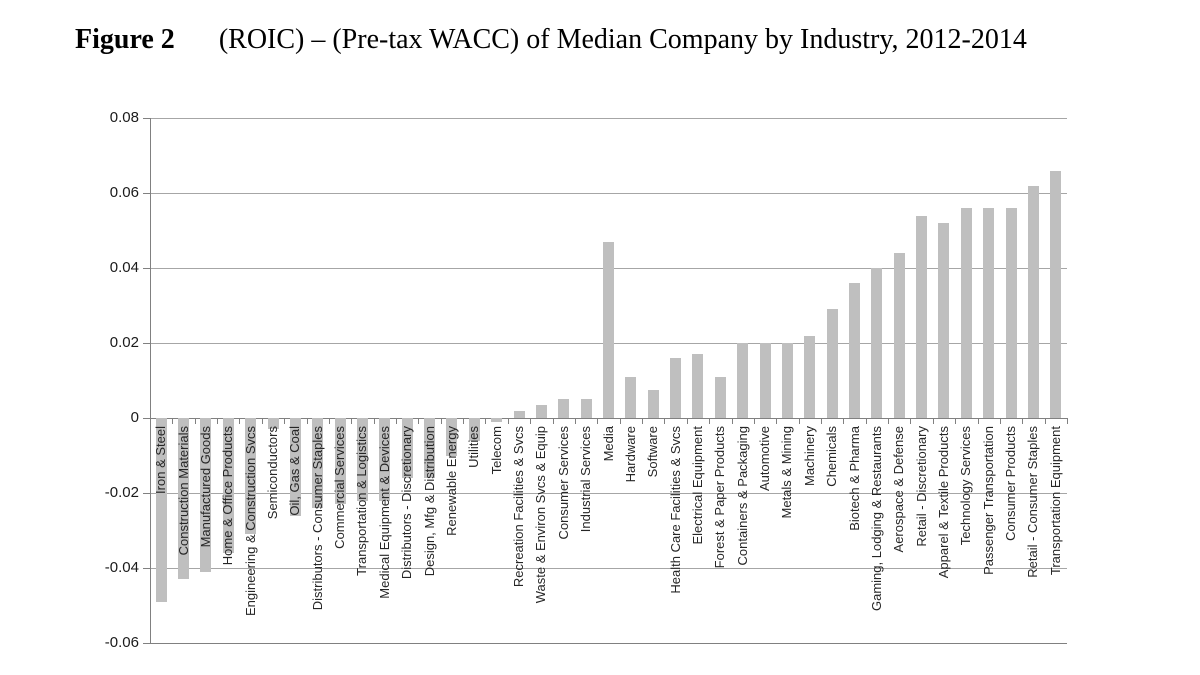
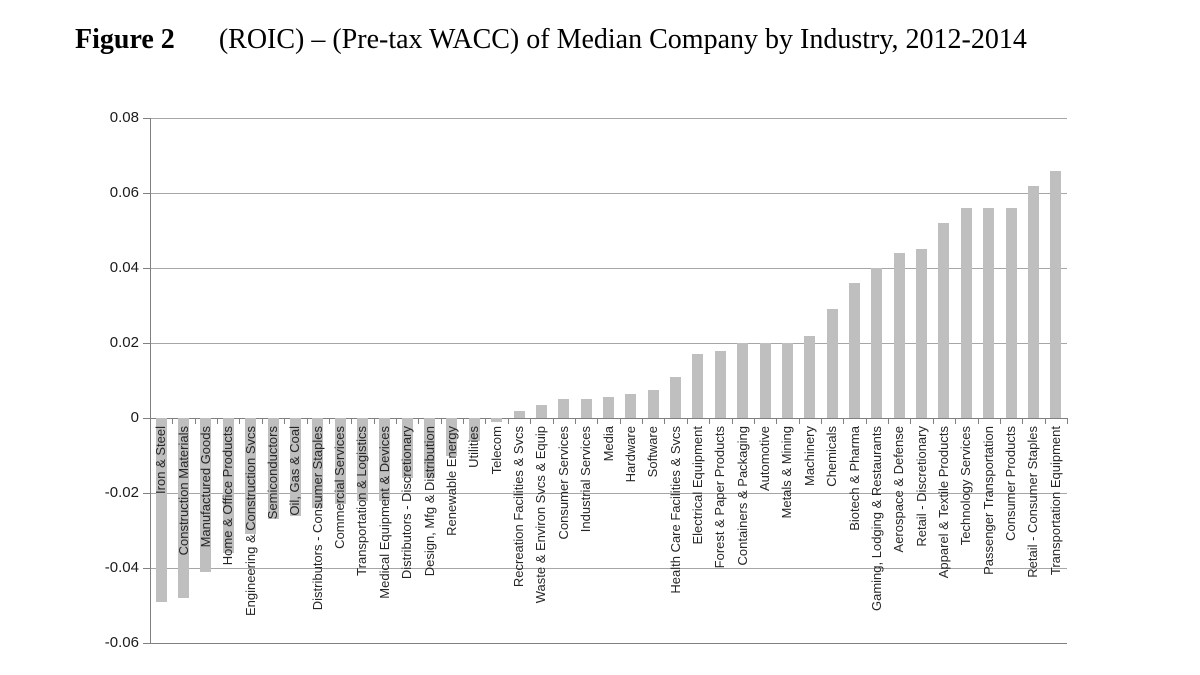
Construction Materials: -0.043 -> -0.048
Semiconductors: -0.003 -> -0.027
Media: 0.047 -> 0.005
Hardware: 0.011 -> 0.006
Health Care Facilities & Svcs: 0.016 -> 0.011
Forest & Paper Products: 0.011 -> 0.018
Retail - Discretionary: 0.054 -> 0.045
